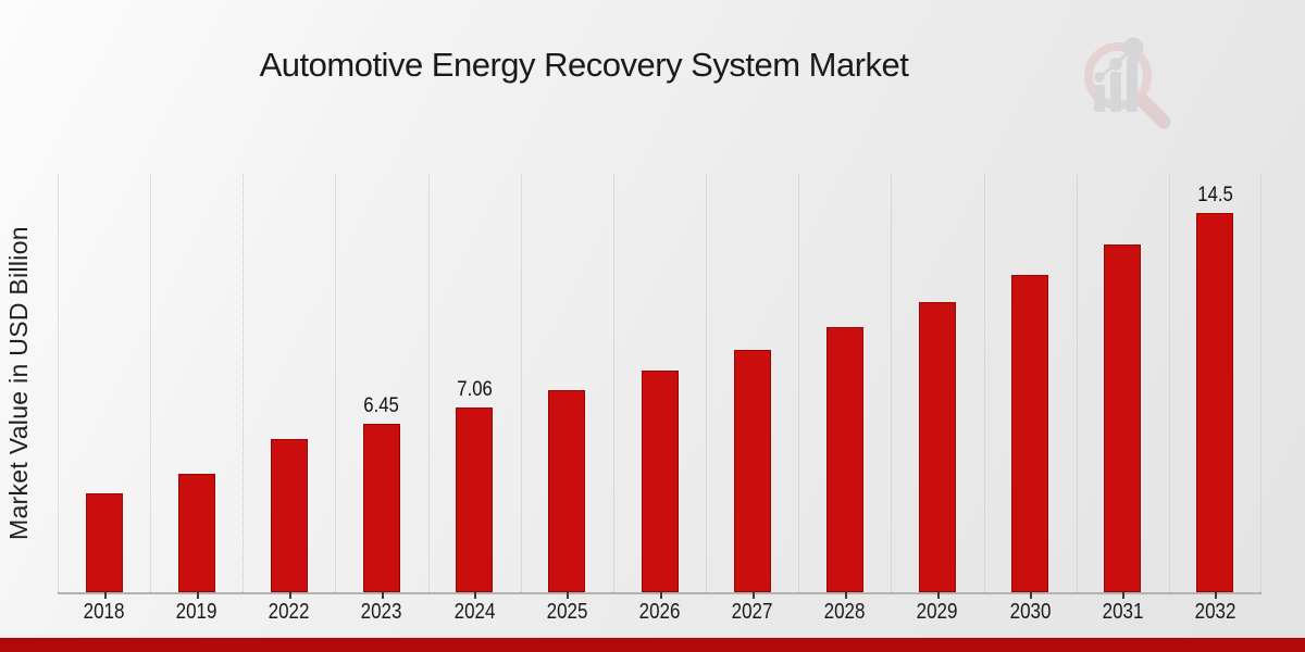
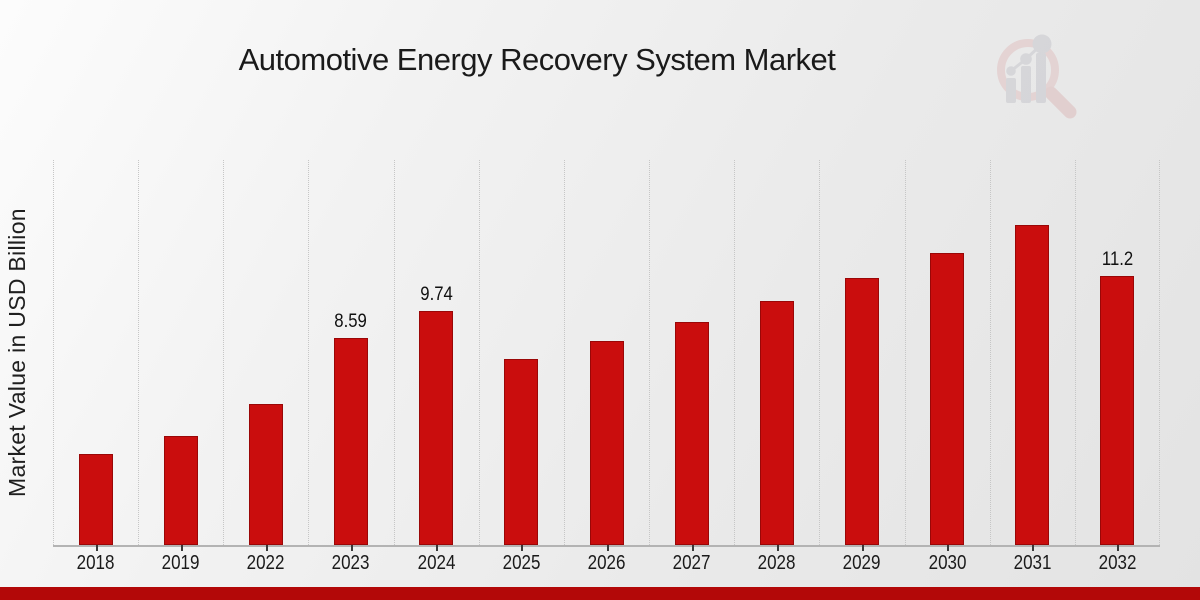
2023: 6.45 -> 8.59
2024: 7.06 -> 9.74
2032: 14.5 -> 11.2
